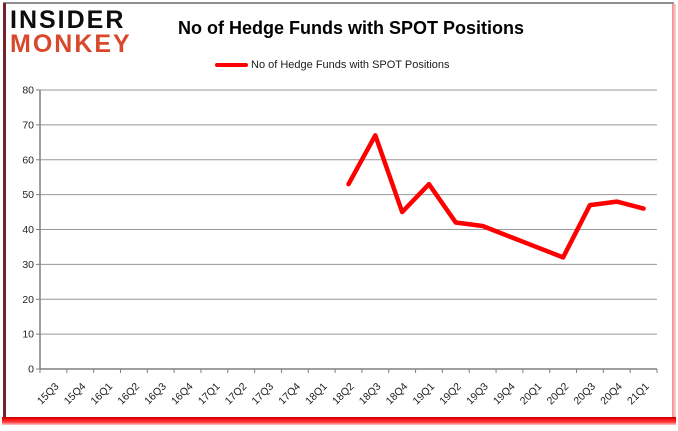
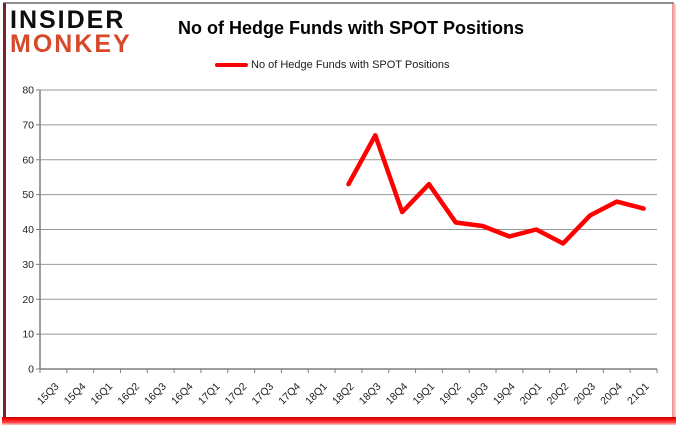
20Q1: 35 -> 40
20Q2: 32 -> 36
20Q3: 47 -> 44
